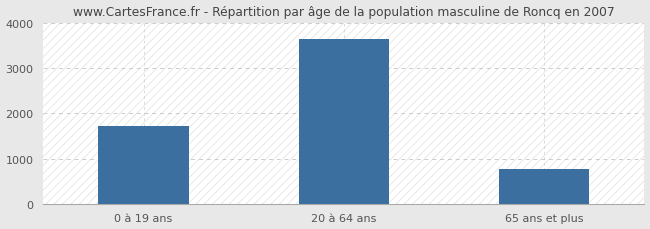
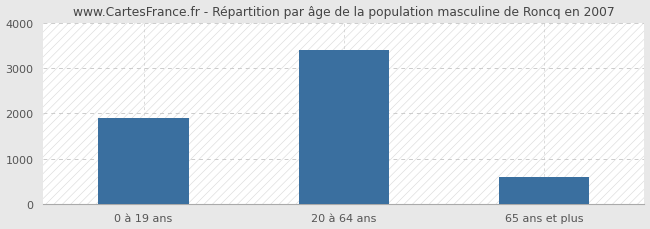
0 à 19 ans: 1720 -> 1900
20 à 64 ans: 3650 -> 3400
65 ans et plus: 760 -> 600
